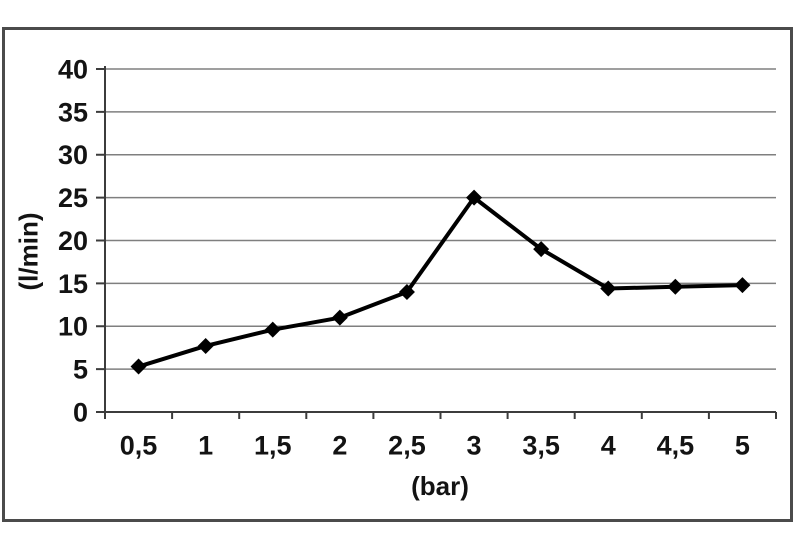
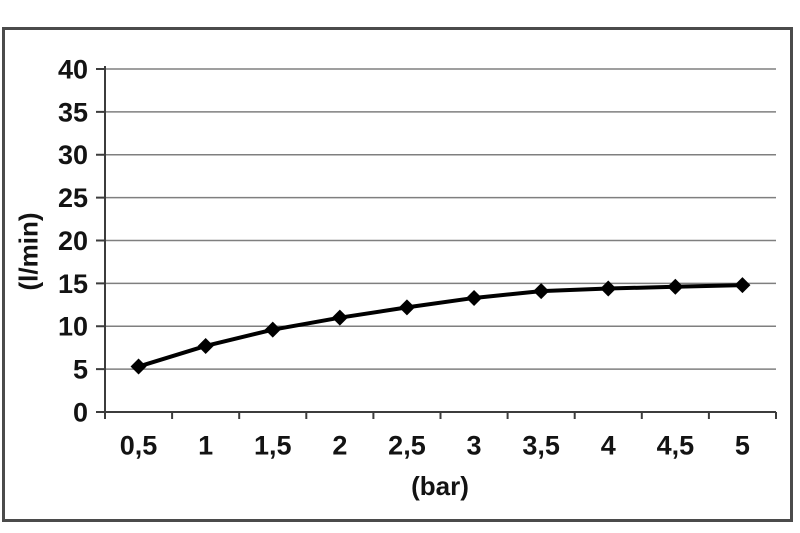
2,5: 14 -> 12
3: 25 -> 13
3,5: 19 -> 14
